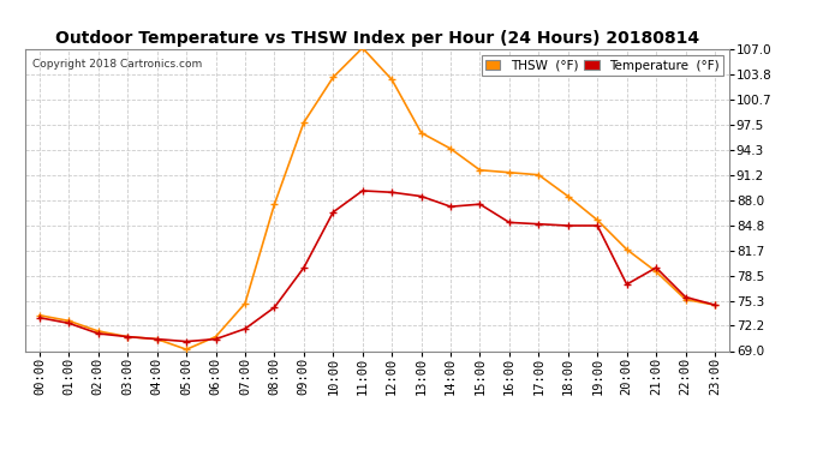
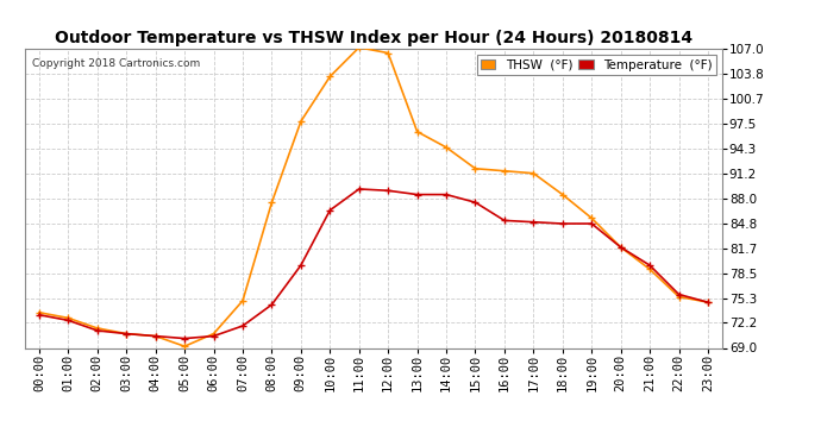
THSW (°F)/12:00: 103.2 -> 106.5
Temperature (°F)/14:00: 87.2 -> 88.5
Temperature (°F)/20:00: 77.4 -> 81.8
